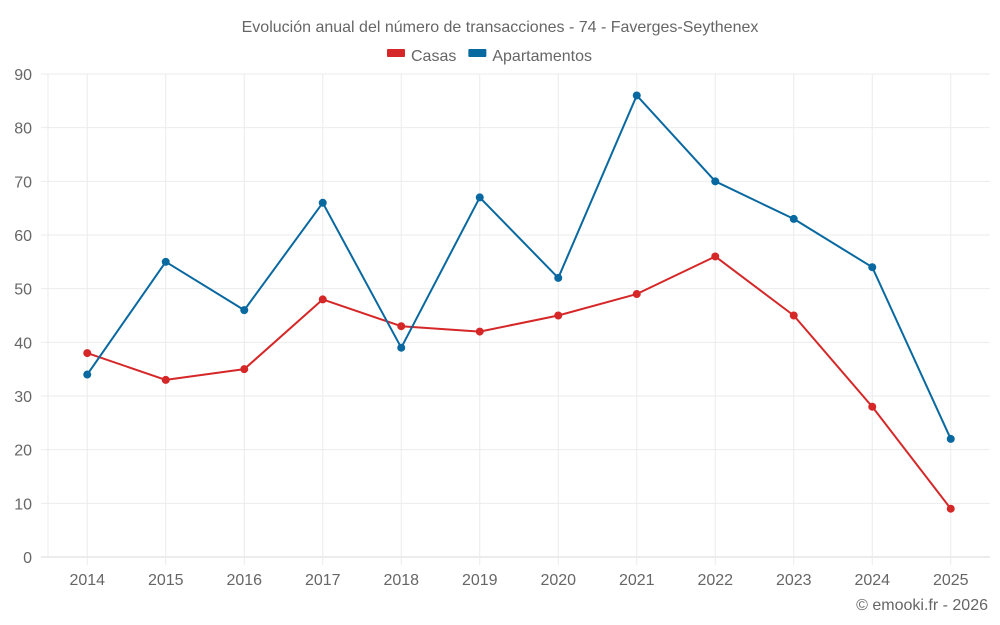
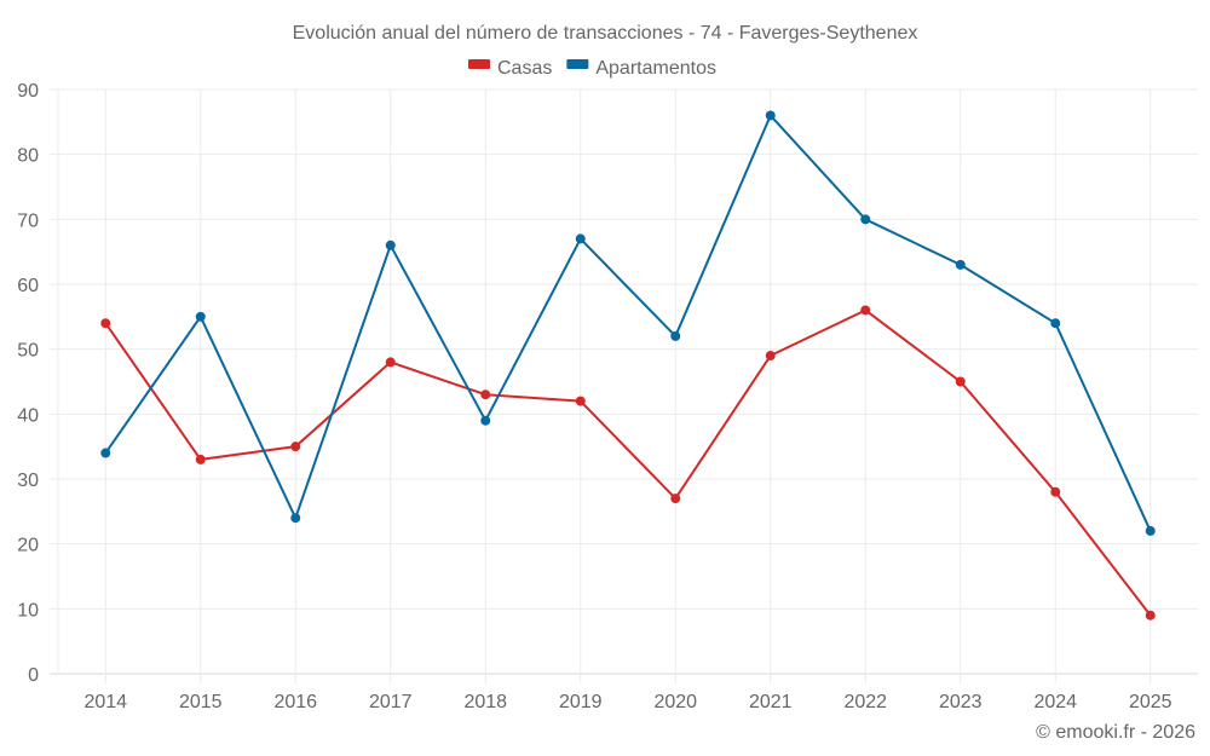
Casas/2014: 38 -> 54
Apartamentos/2016: 46 -> 24
Casas/2020: 45 -> 27
